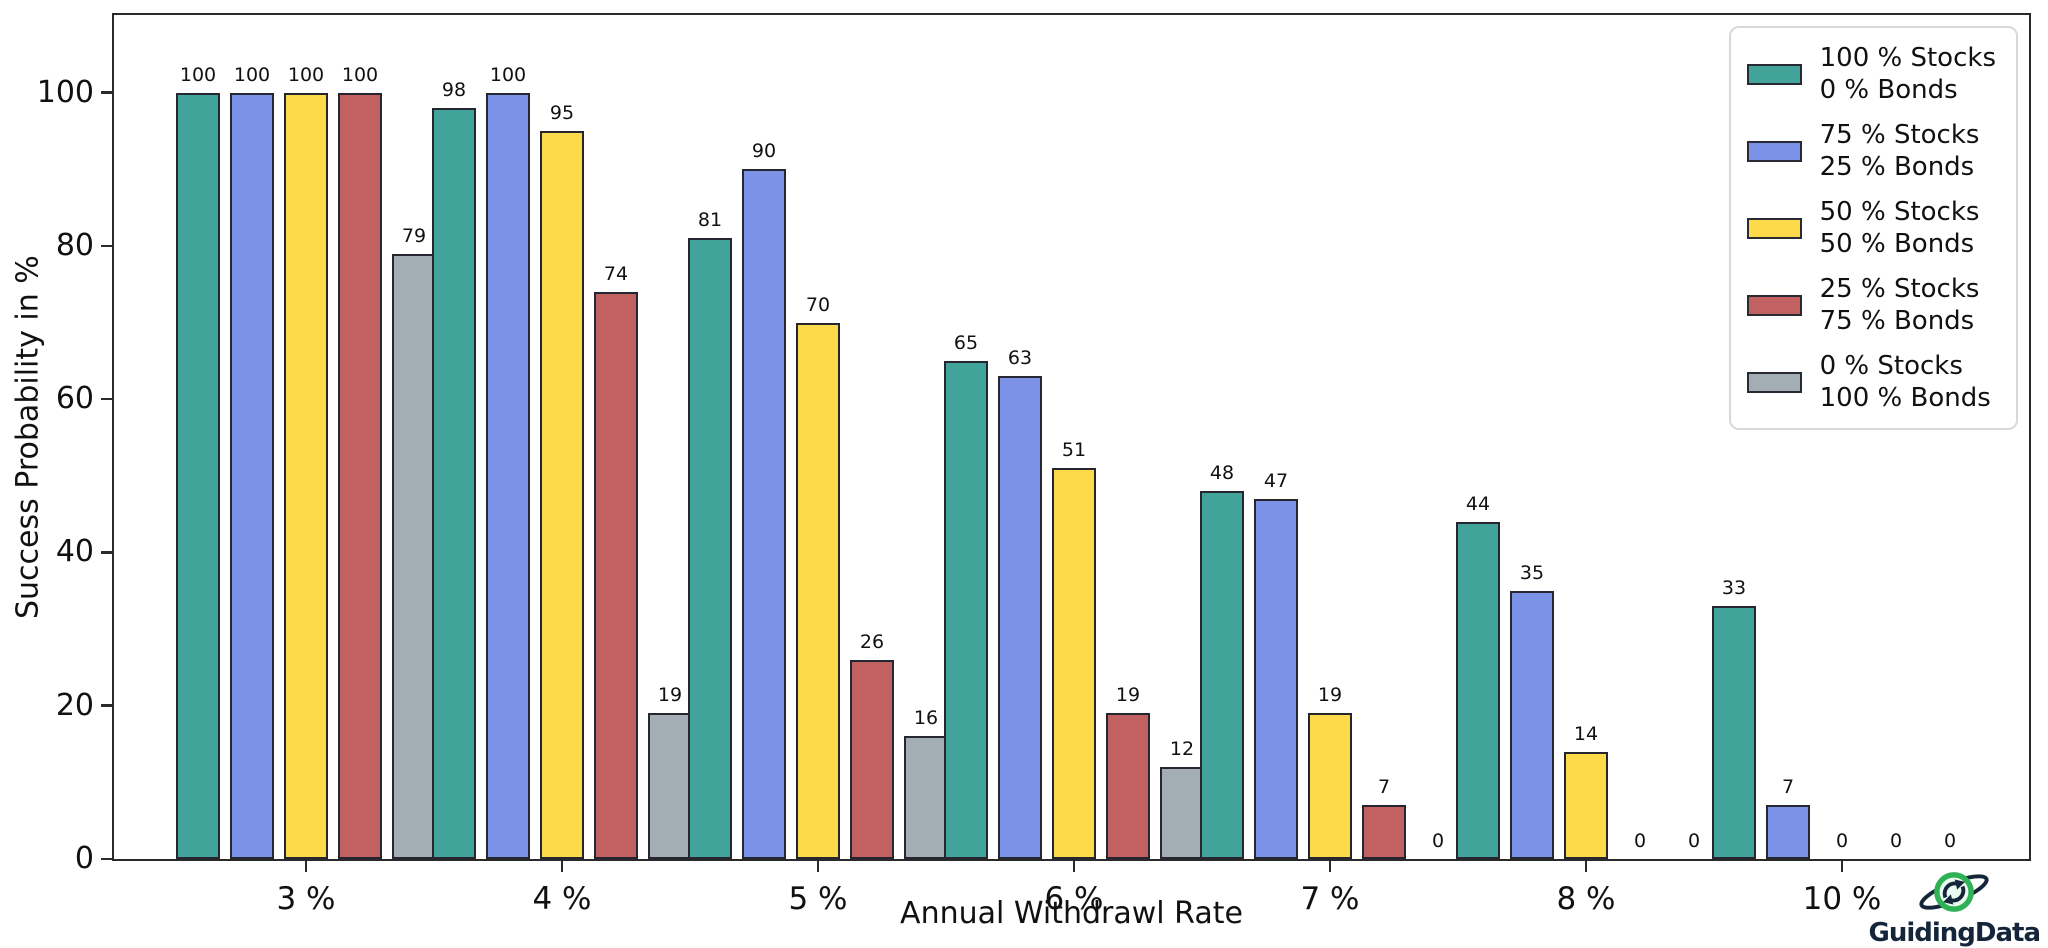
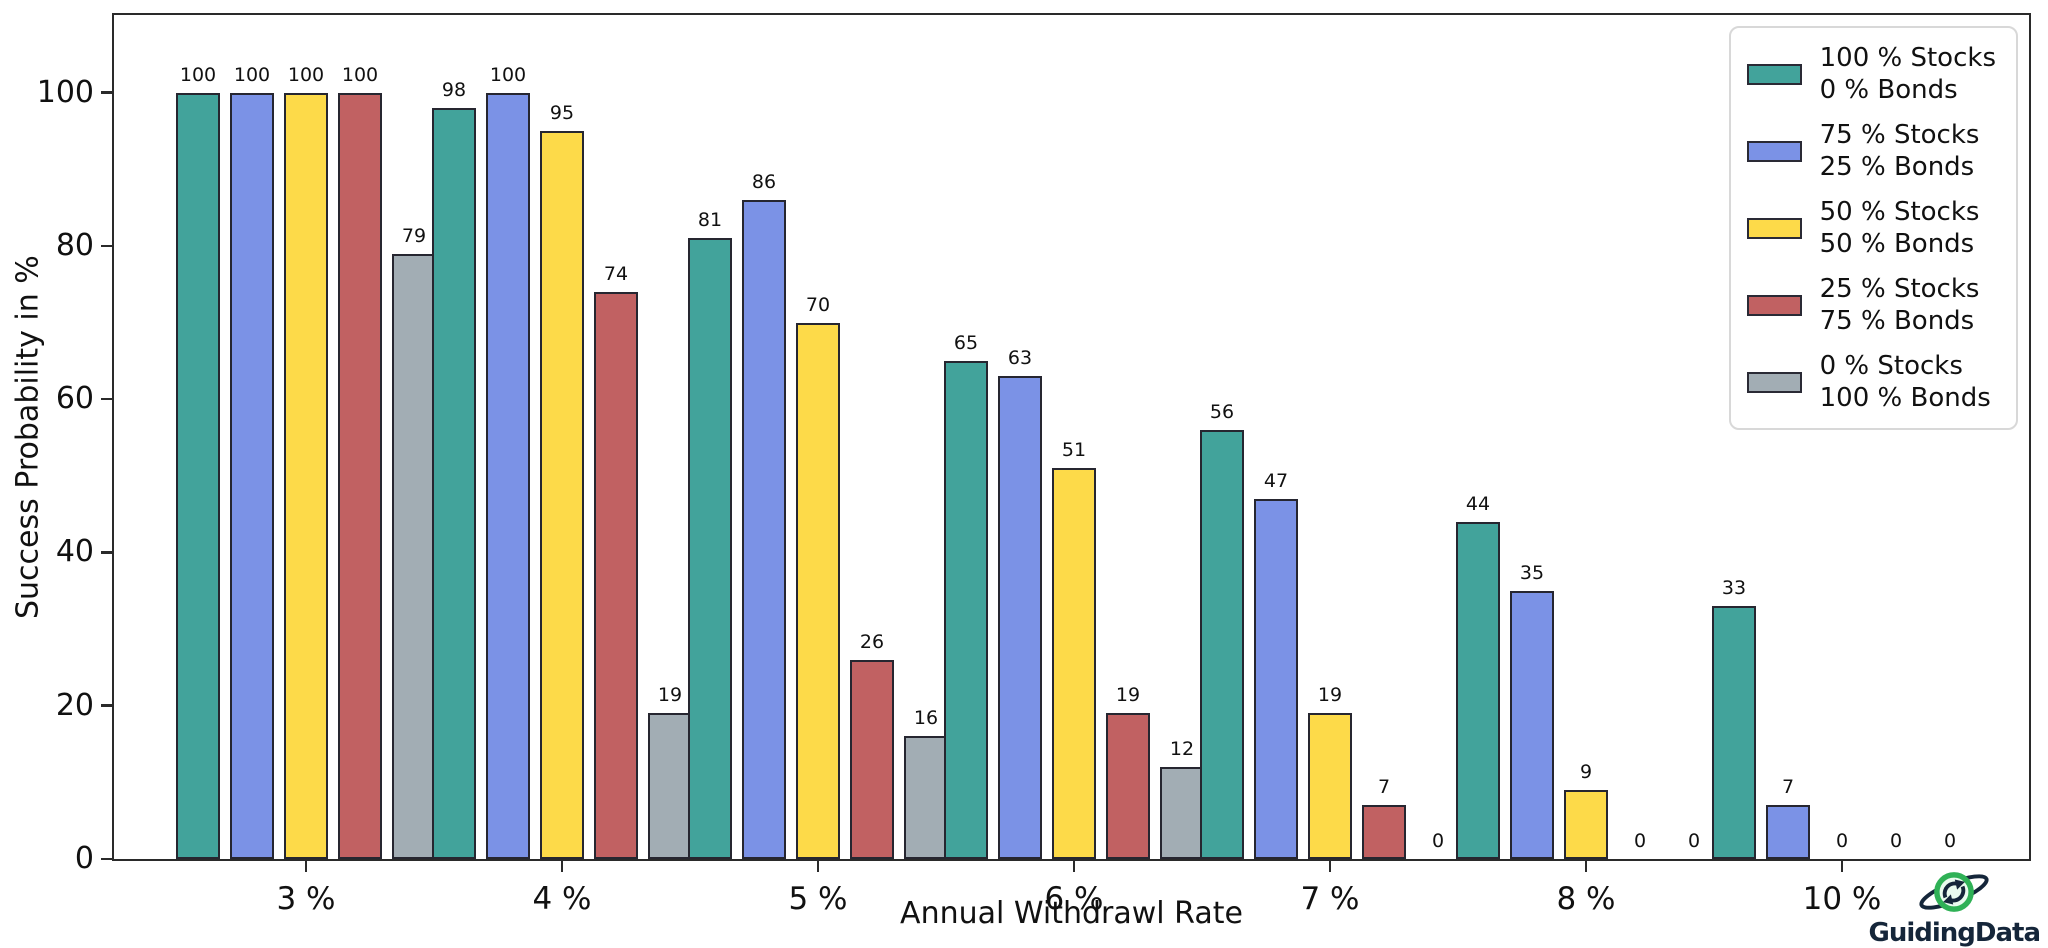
75 % Stocks 25 % Bonds/5 %: 90 -> 86
100 % Stocks 0 % Bonds/7 %: 48 -> 56
50 % Stocks 50 % Bonds/8 %: 14 -> 9
